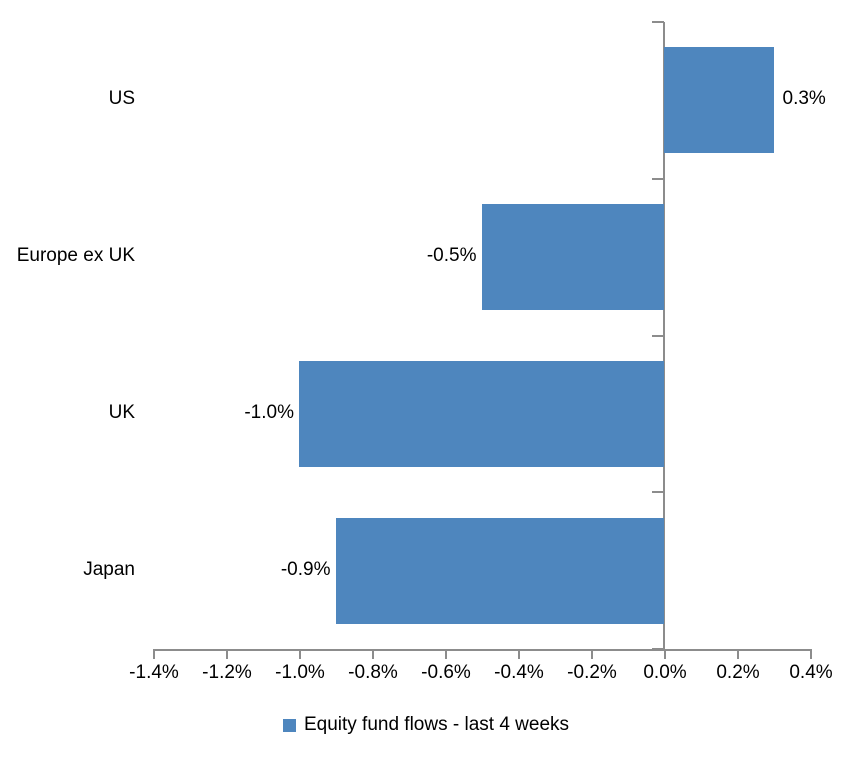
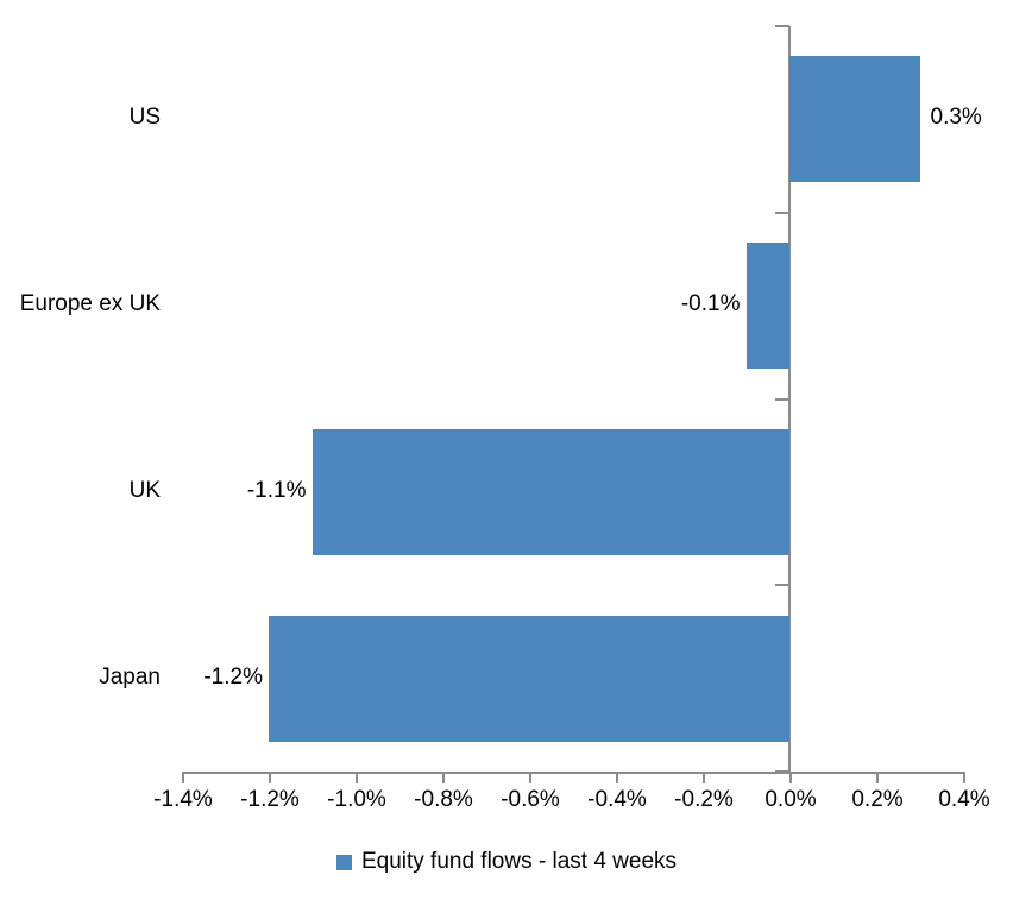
Europe ex UK: -0.5% -> -0.1%
UK: -1.0% -> -1.1%
Japan: -0.9% -> -1.2%
